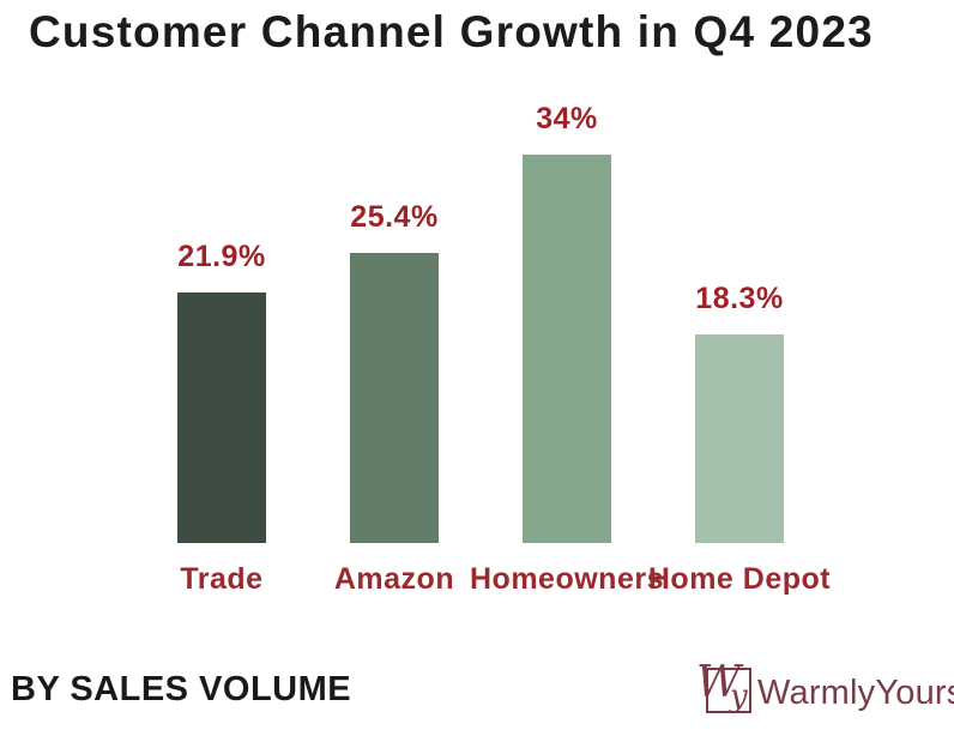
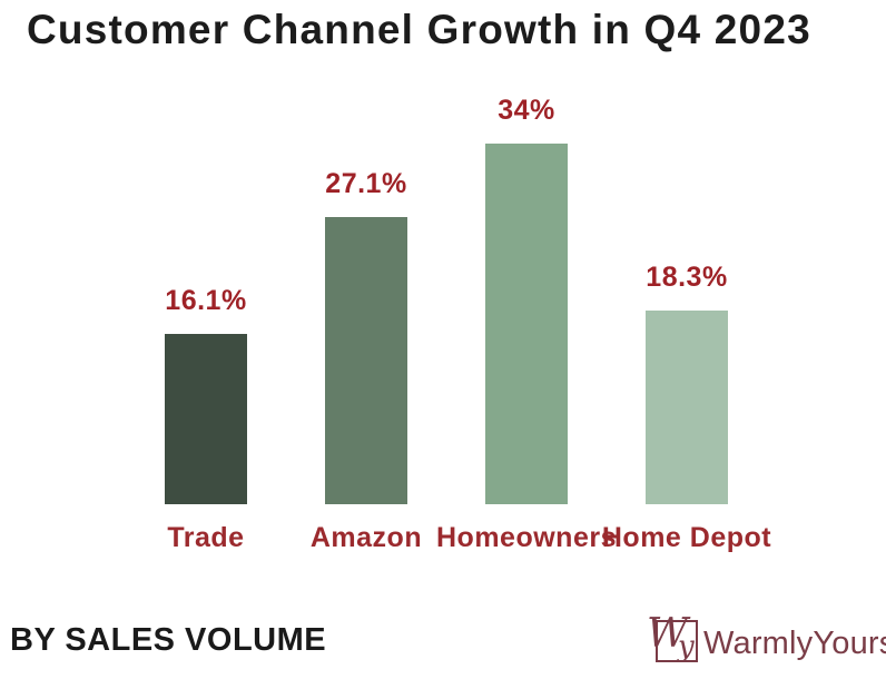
Trade: 21.9% -> 16.1%
Amazon: 25.4% -> 27.1%
